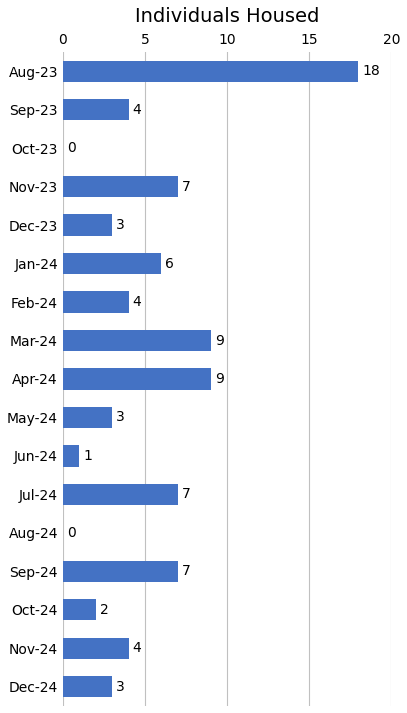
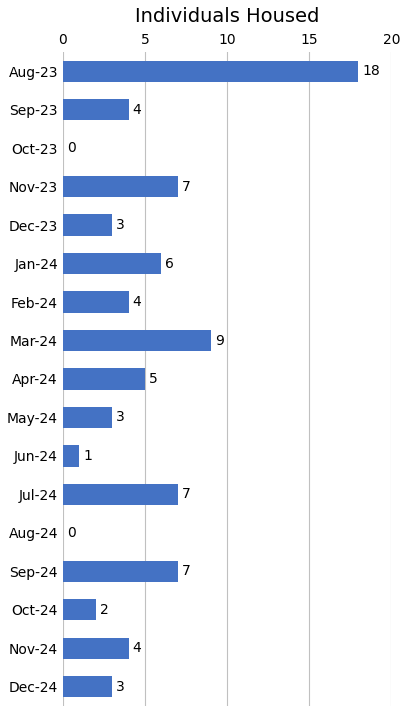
Apr-24: 9 -> 5
